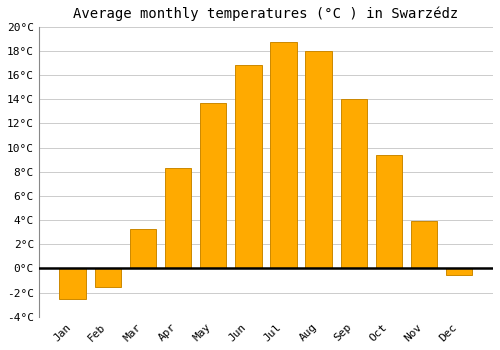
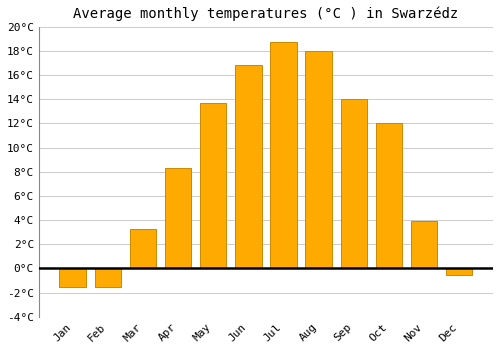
Jan: -2.5°C -> -1.5°C
Oct: 9.4°C -> 12.0°C
